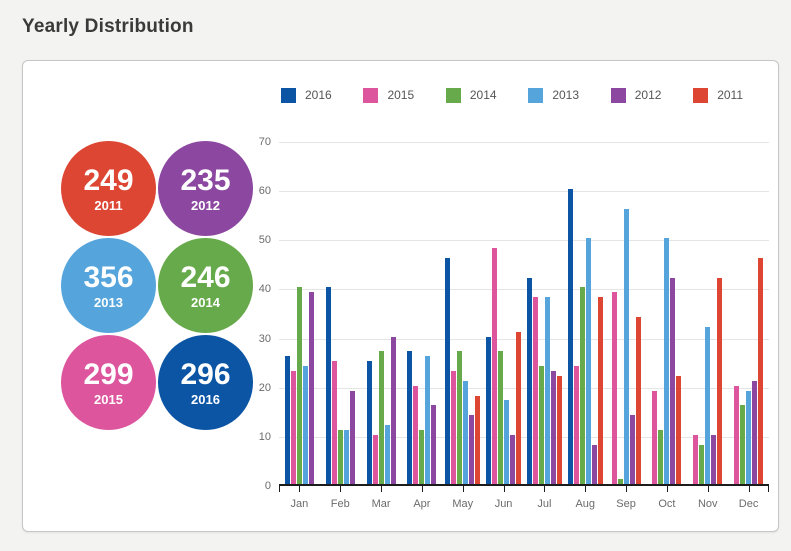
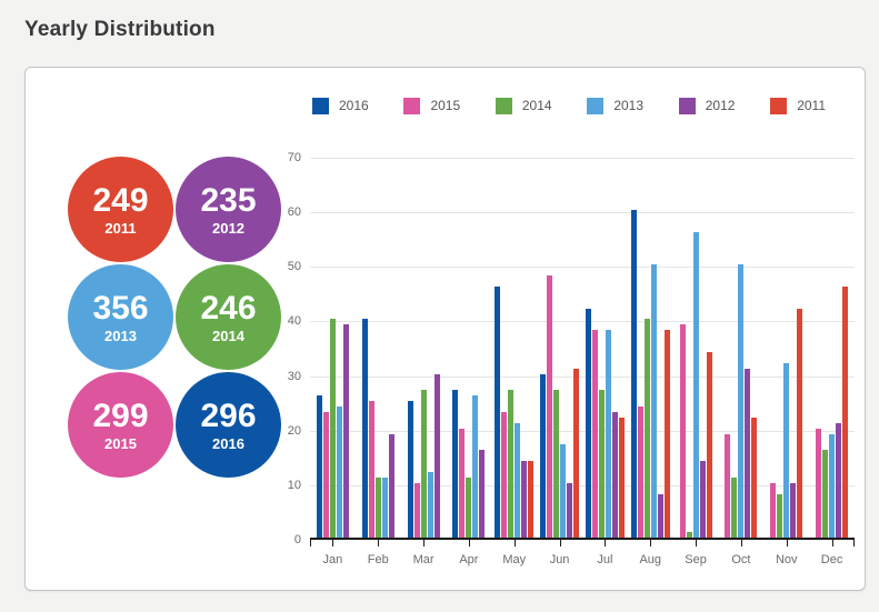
2011/May: 18 -> 14
2014/Jul: 24 -> 27
2012/Oct: 42 -> 31
